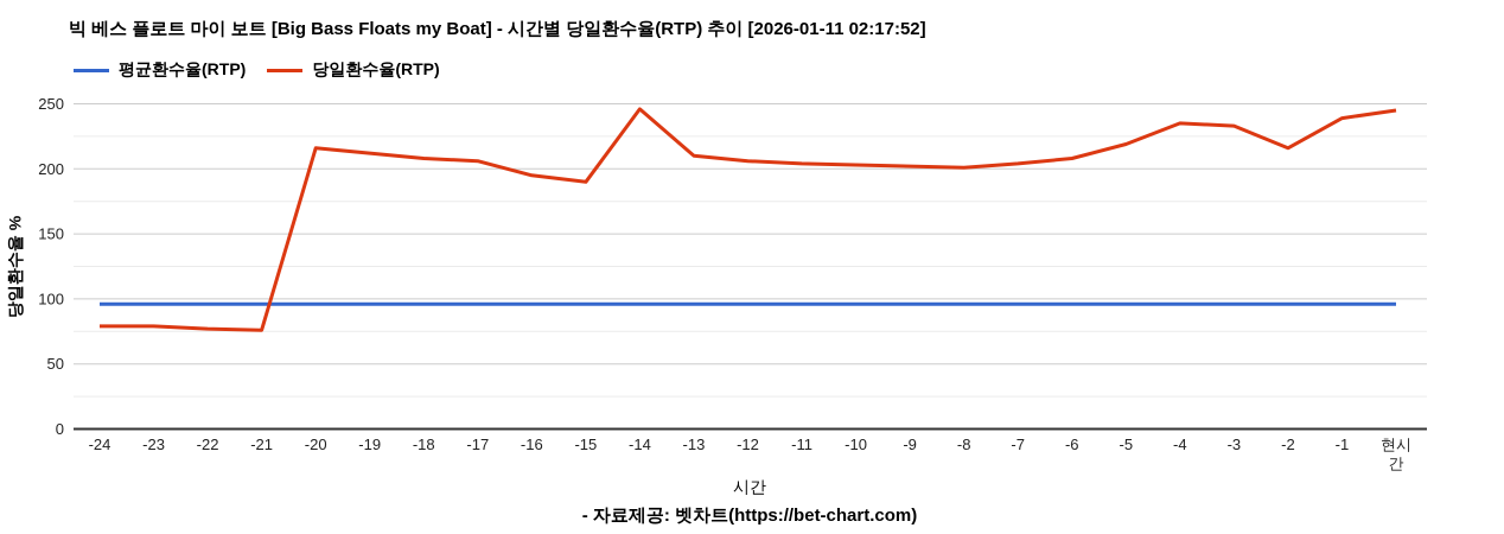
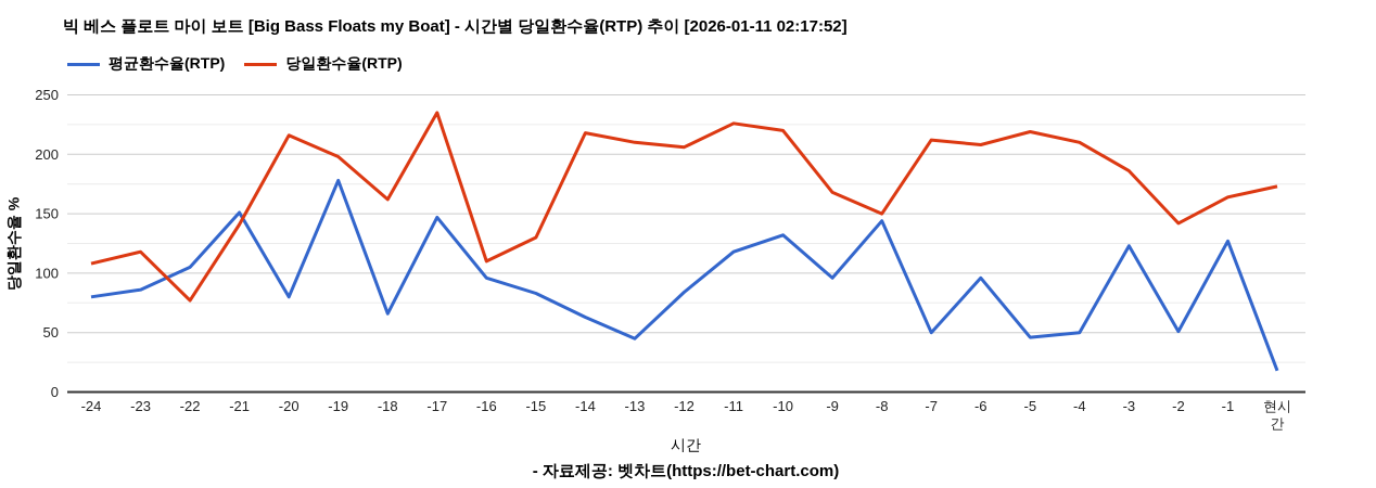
평균환수율(RTP)/-24: 96 -> 80
당일환수율(RTP)/-24: 79 -> 108
평균환수율(RTP)/-23: 96 -> 86
당일환수율(RTP)/-23: 79 -> 118
평균환수율(RTP)/-22: 96 -> 105
평균환수율(RTP)/-21: 96 -> 151
당일환수율(RTP)/-21: 76 -> 141
평균환수율(RTP)/-20: 96 -> 80
평균환수율(RTP)/-19: 96 -> 178
당일환수율(RTP)/-19: 212 -> 198
평균환수율(RTP)/-18: 96 -> 66
당일환수율(RTP)/-18: 208 -> 162
평균환수율(RTP)/-17: 96 -> 147
당일환수율(RTP)/-17: 206 -> 235
당일환수율(RTP)/-16: 195 -> 110
평균환수율(RTP)/-15: 96 -> 83
당일환수율(RTP)/-15: 190 -> 130
평균환수율(RTP)/-14: 96 -> 63
당일환수율(RTP)/-14: 246 -> 218
평균환수율(RTP)/-13: 96 -> 45
평균환수율(RTP)/-12: 96 -> 84
평균환수율(RTP)/-11: 96 -> 118
당일환수율(RTP)/-11: 204 -> 226
평균환수율(RTP)/-10: 96 -> 132
당일환수율(RTP)/-10: 203 -> 220
당일환수율(RTP)/-9: 202 -> 168
평균환수율(RTP)/-8: 96 -> 144
당일환수율(RTP)/-8: 201 -> 150
평균환수율(RTP)/-7: 96 -> 50
당일환수율(RTP)/-7: 204 -> 212
평균환수율(RTP)/-5: 96 -> 46
평균환수율(RTP)/-4: 96 -> 50
당일환수율(RTP)/-4: 235 -> 210
평균환수율(RTP)/-3: 96 -> 123
당일환수율(RTP)/-3: 233 -> 186
평균환수율(RTP)/-2: 96 -> 51
당일환수율(RTP)/-2: 216 -> 142
평균환수율(RTP)/-1: 96 -> 127
당일환수율(RTP)/-1: 239 -> 164
평균환수율(RTP)/현시간: 96 -> 18
당일환수율(RTP)/현시간: 245 -> 173
